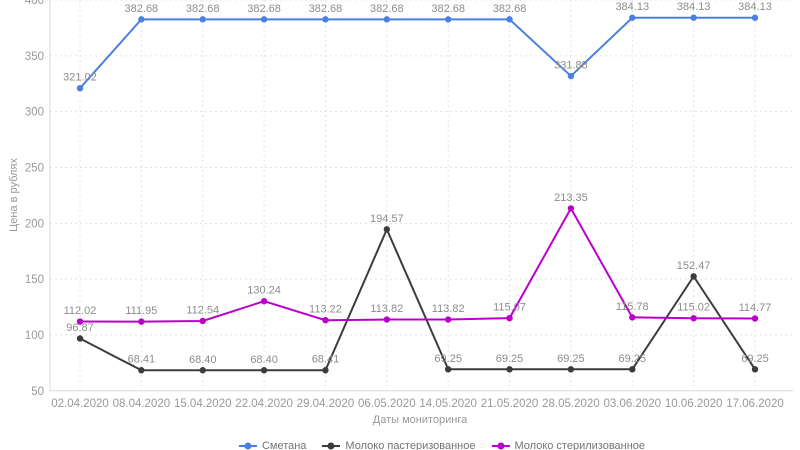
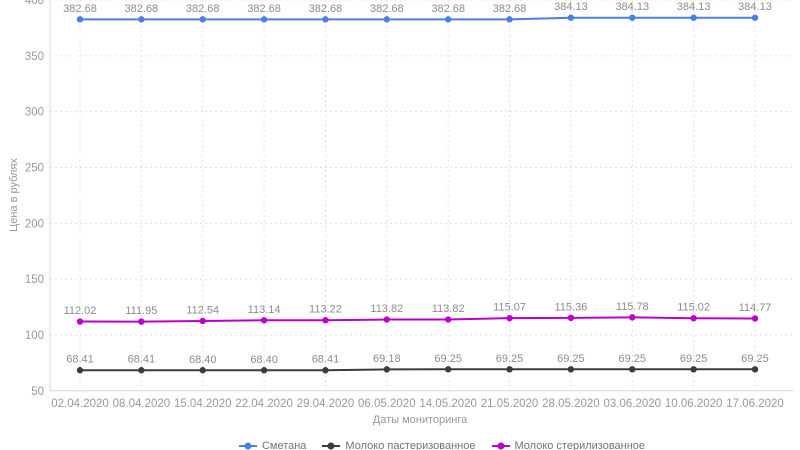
Сметана/02.04.2020: 321.02 -> 382.68
Молоко пастеризованное/02.04.2020: 96.87 -> 68.41
Молоко стерилизованное/22.04.2020: 130.24 -> 113.14
Молоко пастеризованное/06.05.2020: 194.57 -> 69.18
Сметана/28.05.2020: 331.88 -> 384.13
Молоко стерилизованное/28.05.2020: 213.35 -> 115.36
Молоко пастеризованное/10.06.2020: 152.47 -> 69.25
